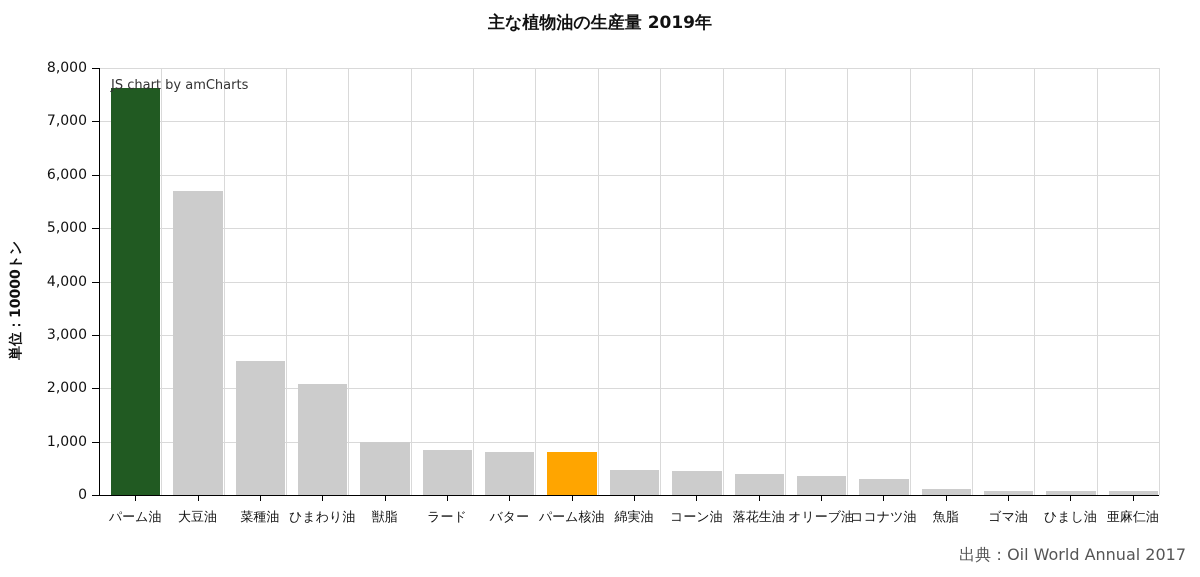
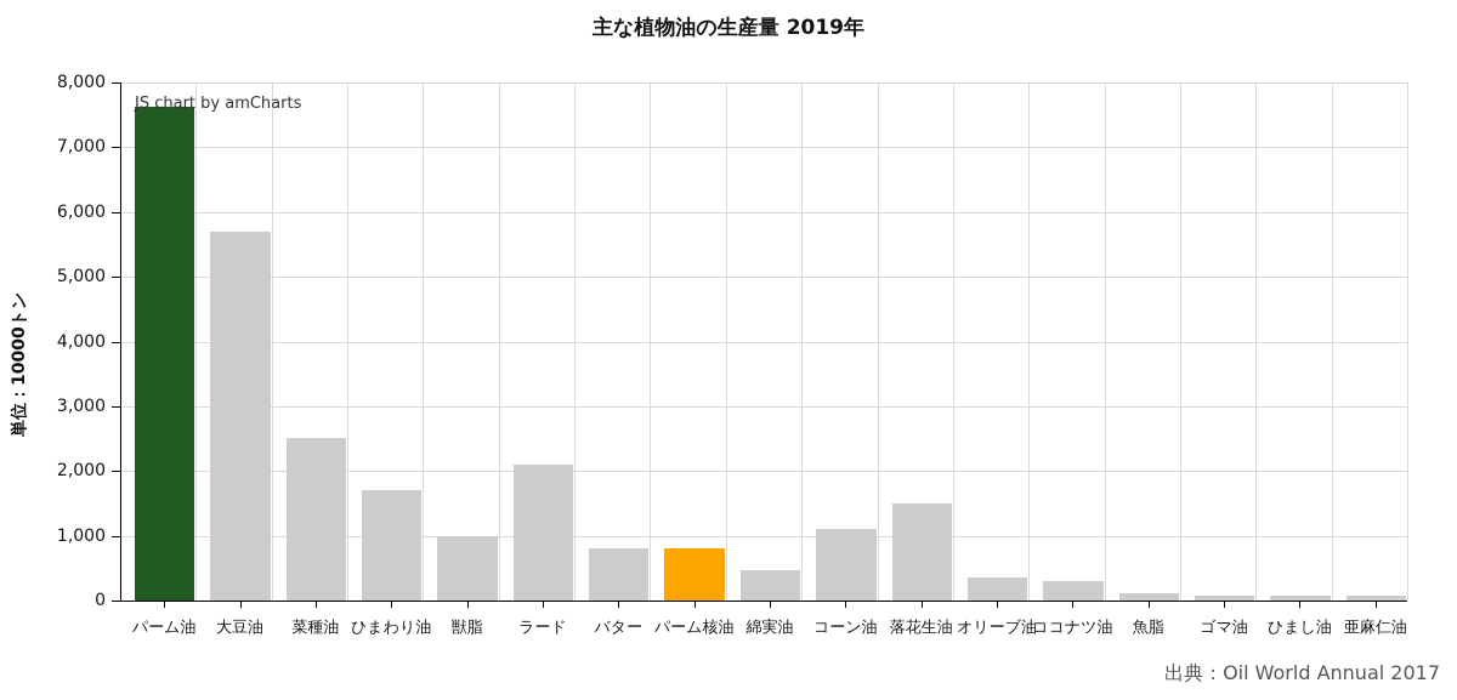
ひまわり油: 2100 -> 1700
ラード: 800 -> 2100
コーン油: 400 -> 1100
落花生油: 400 -> 1500
